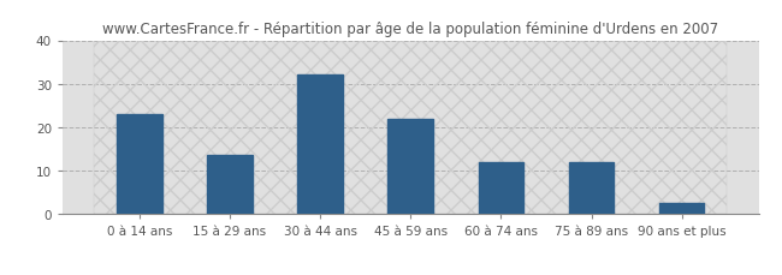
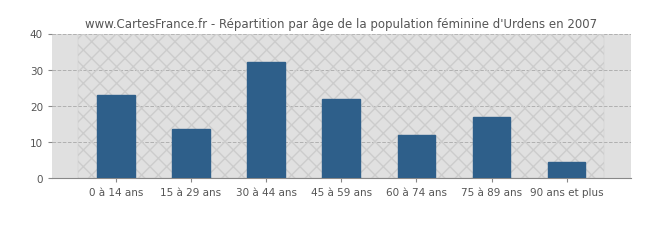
75 à 89 ans: 12.0 -> 17.0
90 ans et plus: 2.5 -> 4.5
